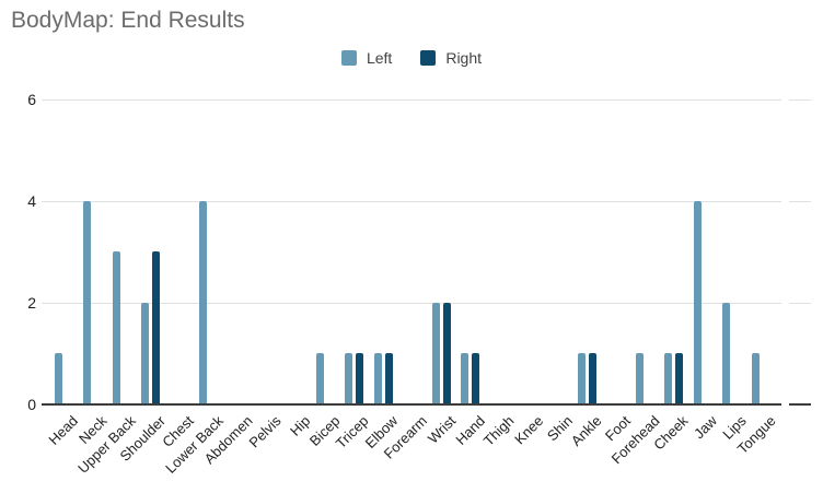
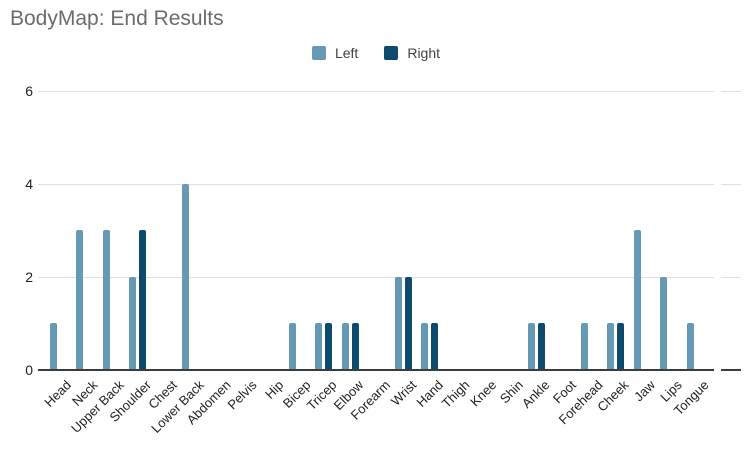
Left/Neck: 4 -> 3
Left/Jaw: 4 -> 3
